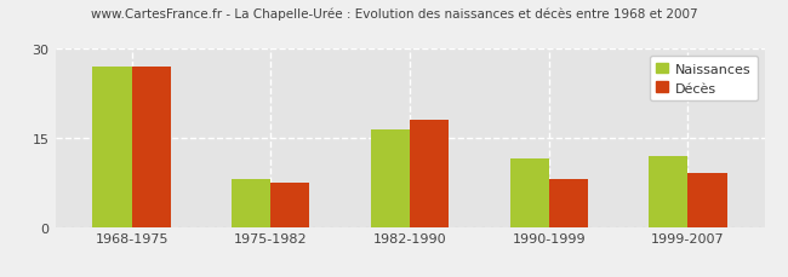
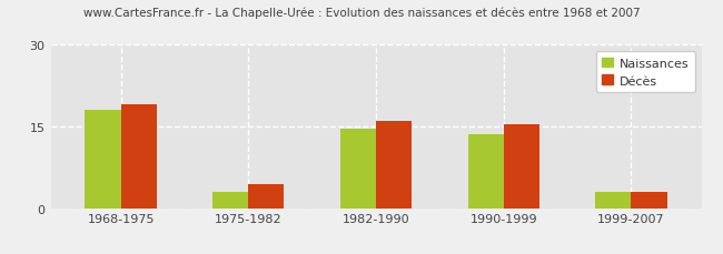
Naissances/1968-1975: 27.0 -> 18.0
Décès/1968-1975: 27.0 -> 19.0
Naissances/1975-1982: 8.0 -> 3.0
Décès/1975-1982: 7.5 -> 4.5
Naissances/1982-1990: 16.5 -> 14.5
Décès/1982-1990: 18.0 -> 16.0
Naissances/1990-1999: 11.5 -> 13.5
Décès/1990-1999: 8.0 -> 15.5
Naissances/1999-2007: 12.0 -> 3.0
Décès/1999-2007: 9.0 -> 3.0
